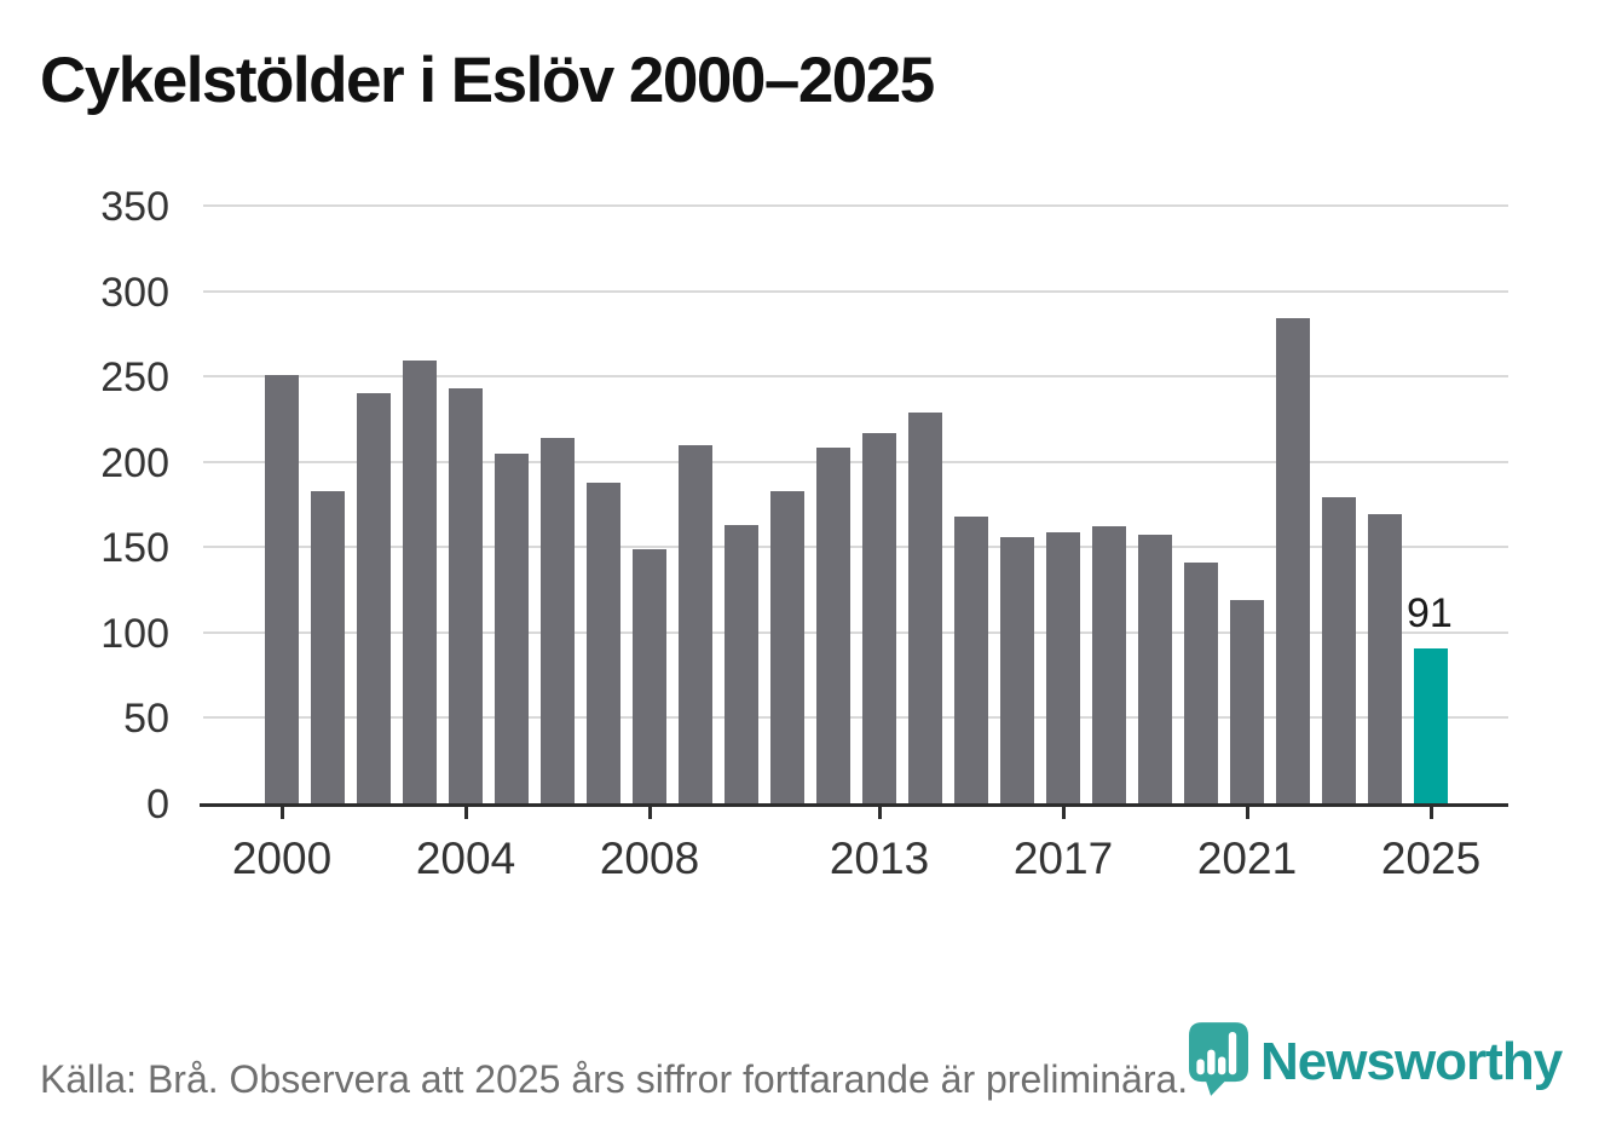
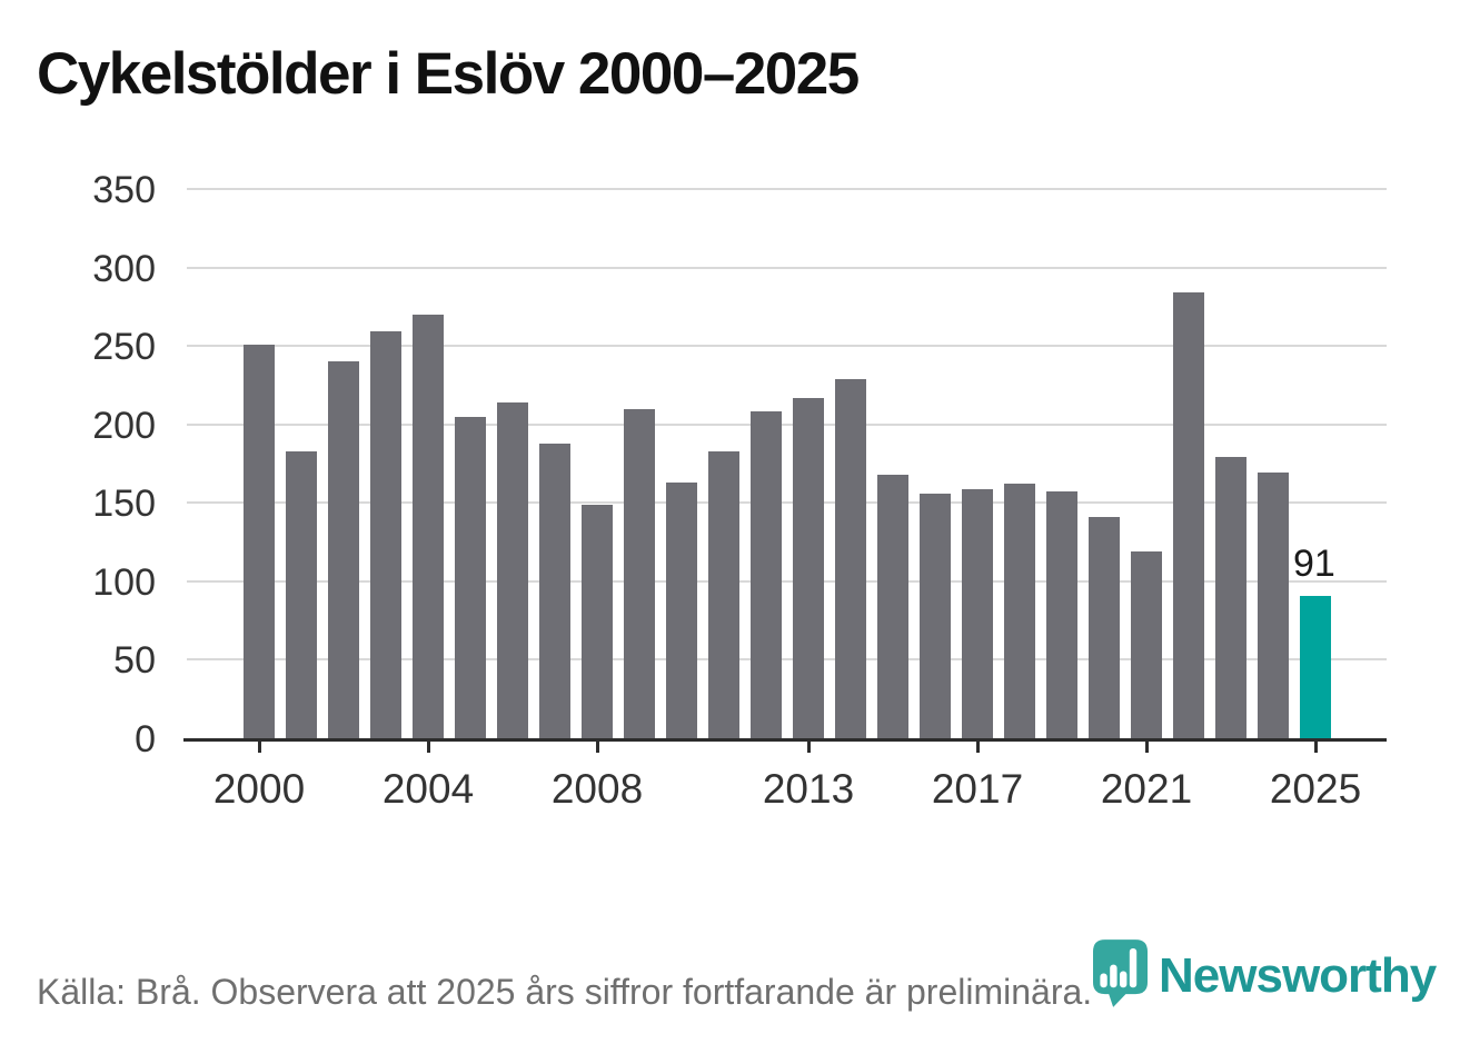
2004: 243 -> 270
